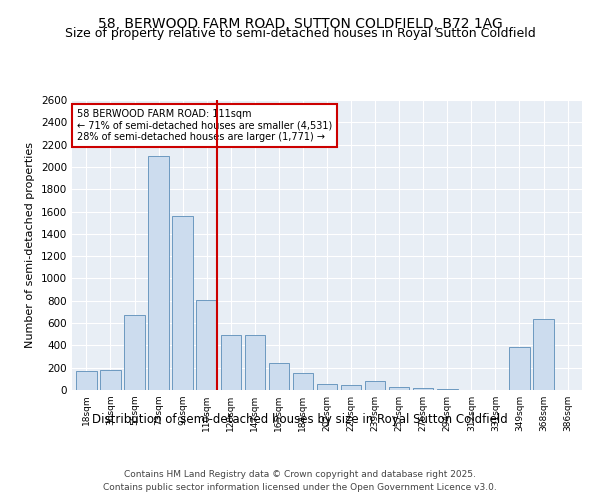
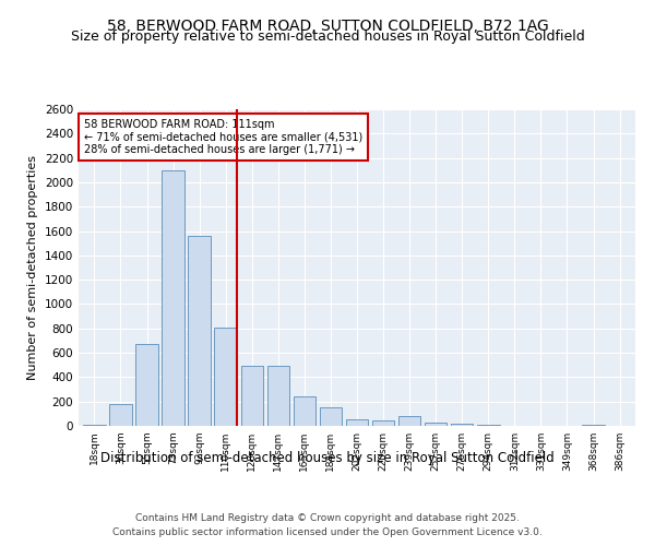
18sqm: 170 -> 0
349sqm: 390 -> 0
368sqm: 640 -> 0
